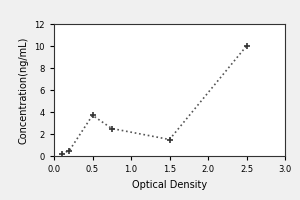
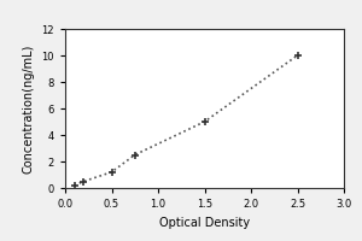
0.5: 3.7 -> 1.2
1.5: 1.5 -> 5.0
